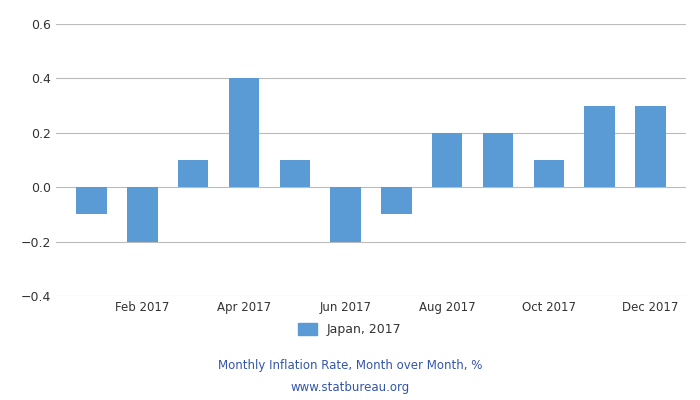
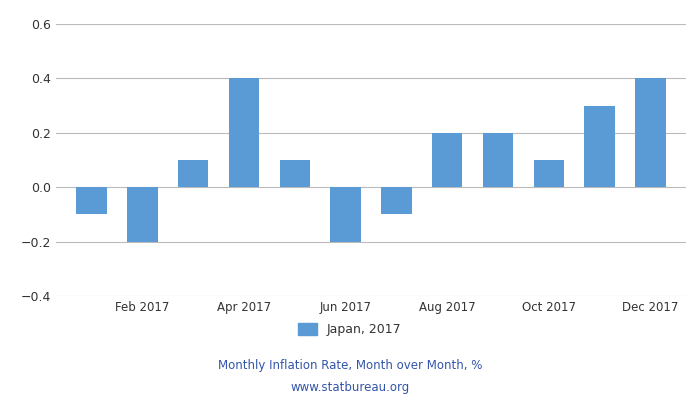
Dec 2017: 0.3 -> 0.4
